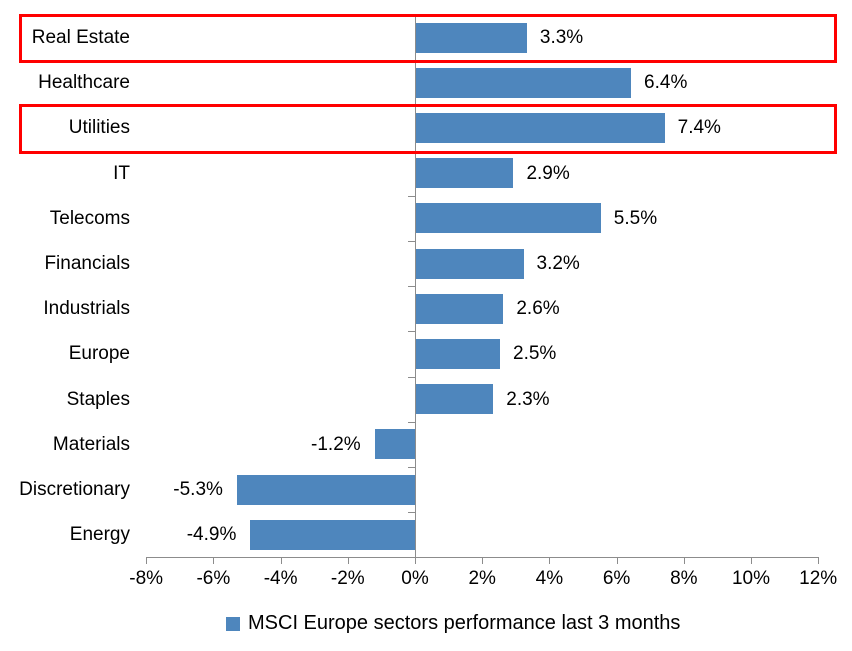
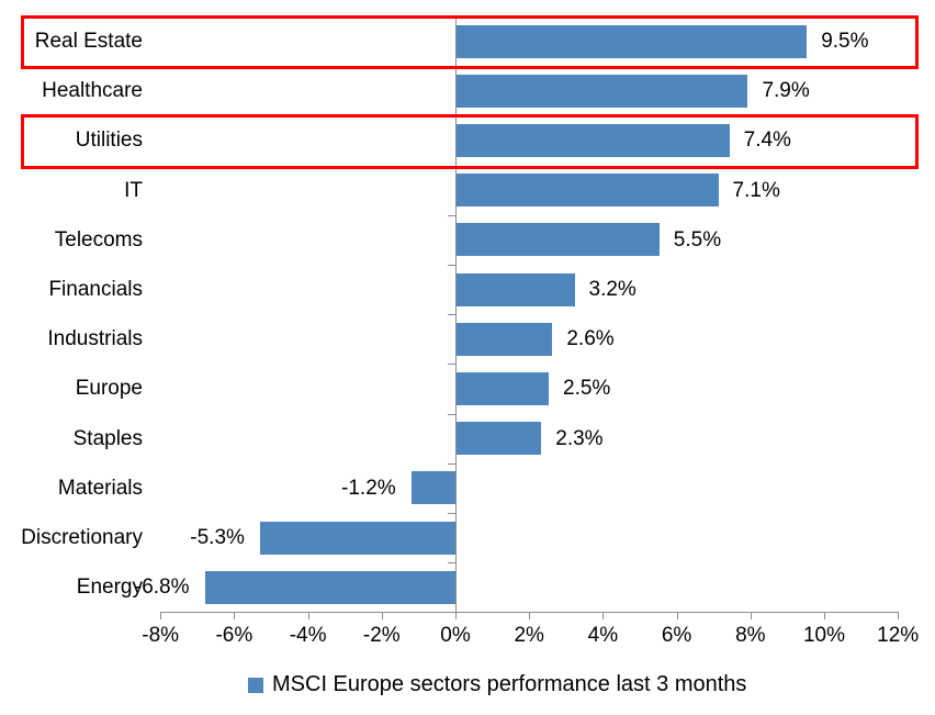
Real Estate: 3.3% -> 9.5%
Healthcare: 6.4% -> 7.9%
IT: 2.9% -> 7.1%
Energy: -4.9% -> -6.8%
